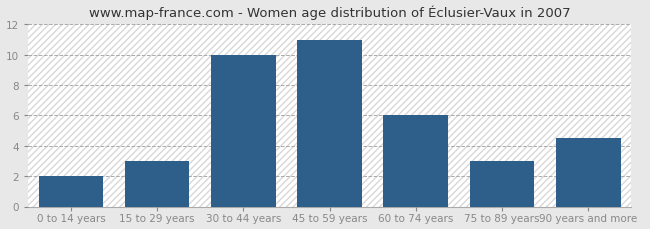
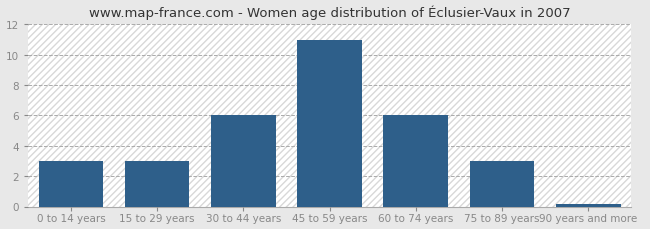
0 to 14 years: 2.0 -> 3.0
30 to 44 years: 10.0 -> 6.0
90 years and more: 4.5 -> 0.1
